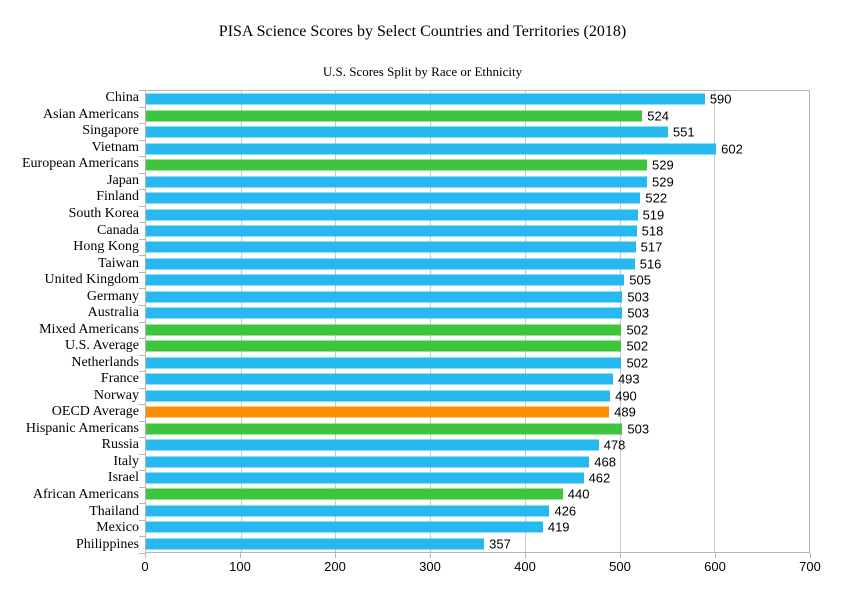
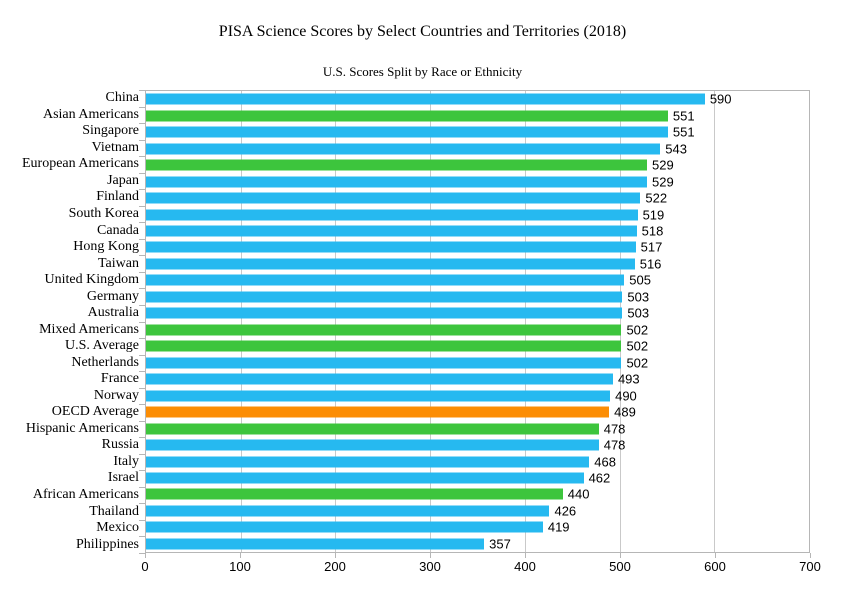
Asian Americans: 524 -> 551
Vietnam: 602 -> 543
Hispanic Americans: 503 -> 478
